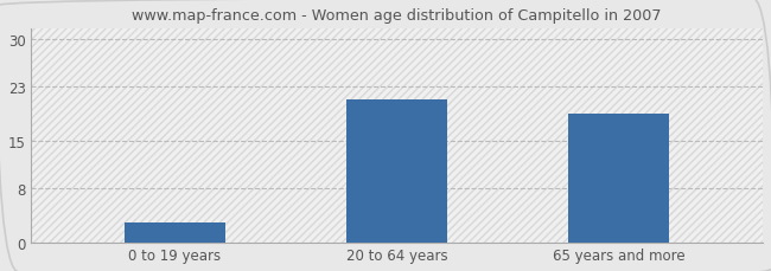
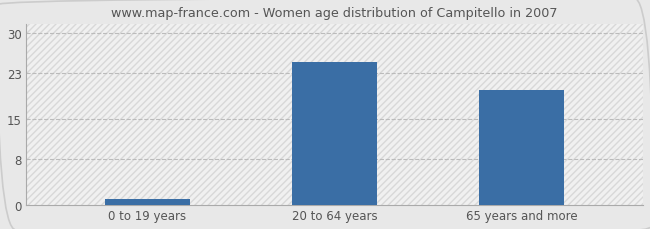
0 to 19 years: 3 -> 1
20 to 64 years: 21 -> 25
65 years and more: 19 -> 20
